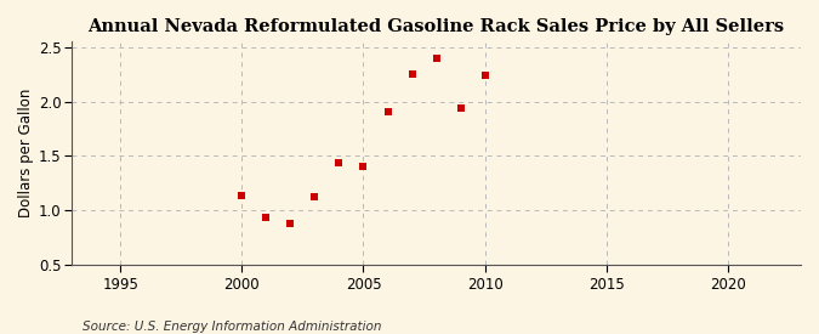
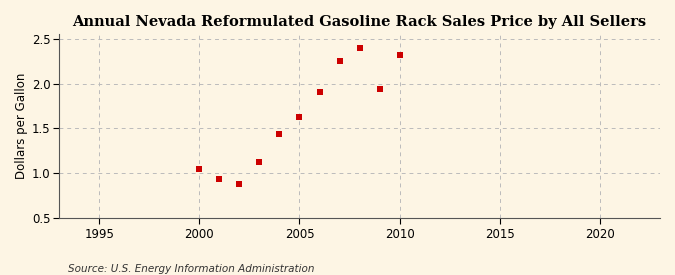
2000: 1.14 -> 1.05
2005: 1.40 -> 1.63
2010: 2.24 -> 2.32
